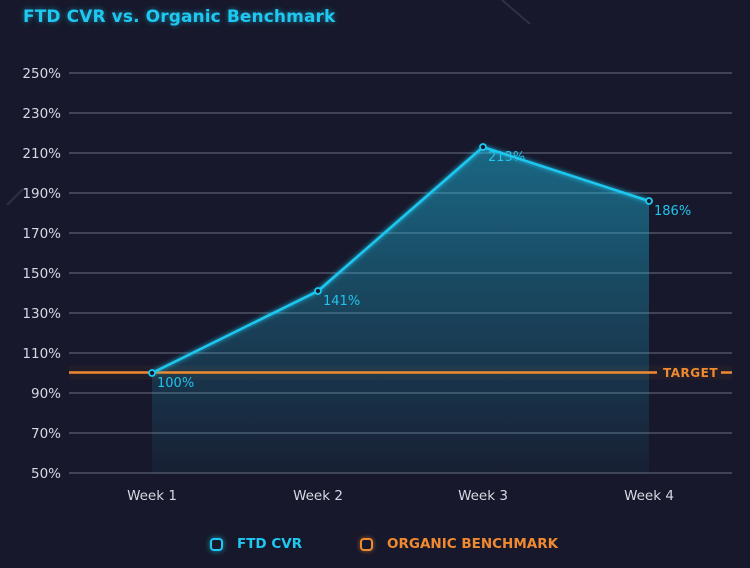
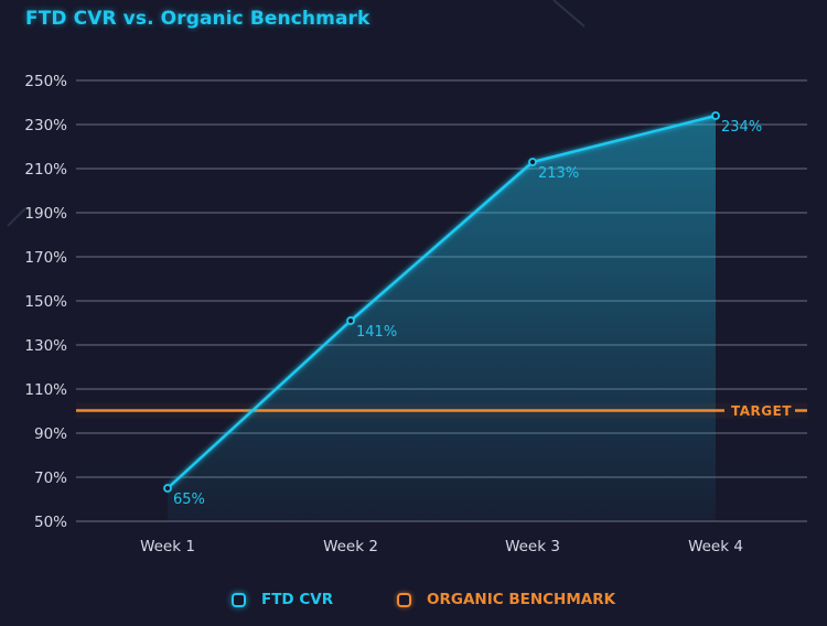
Week 1: 100% -> 65%
Week 4: 186% -> 234%
